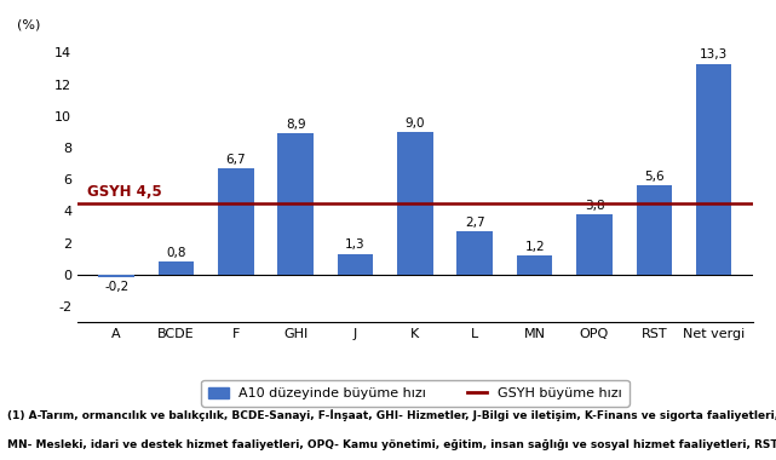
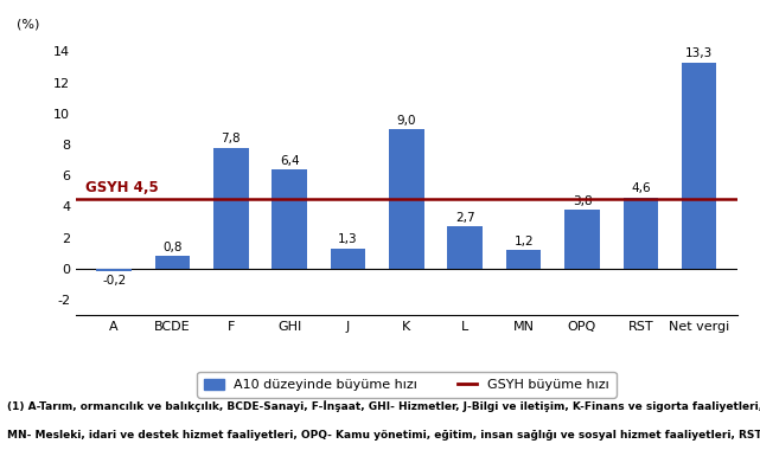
F: 6,7 -> 7,8
GHI: 8,9 -> 6,4
RST: 5,6 -> 4,6
